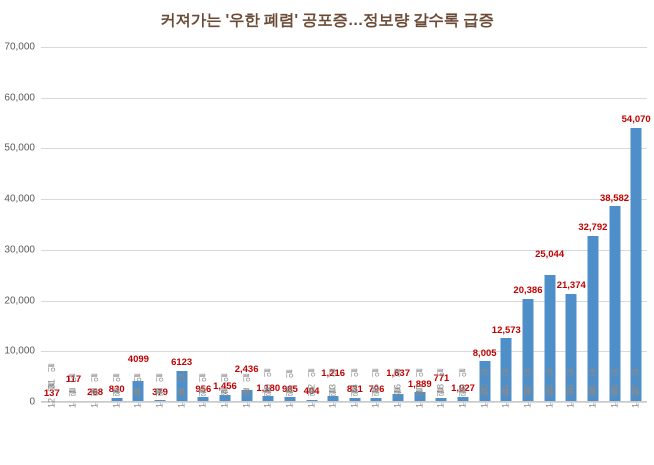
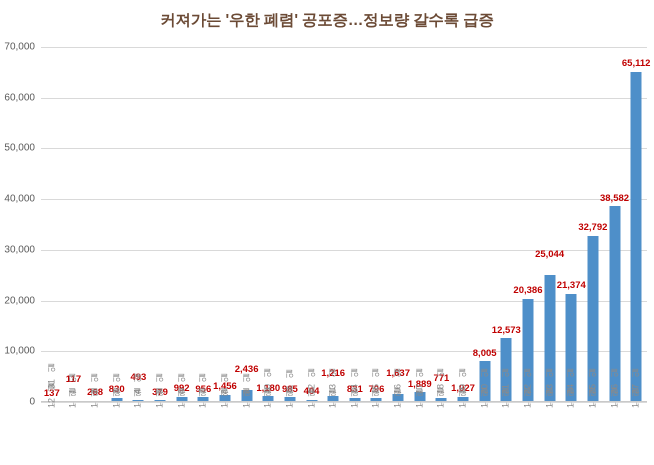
1월4일: 4099 -> 493
1월6일: 6123 -> 992
1월27일: 54,070 -> 65,112
